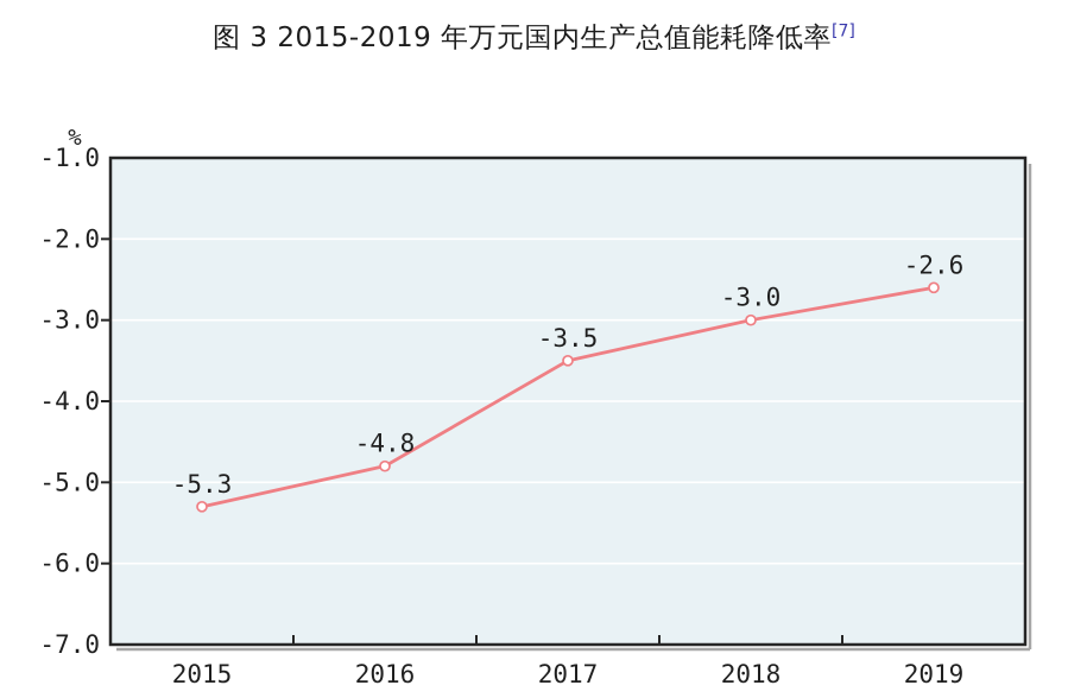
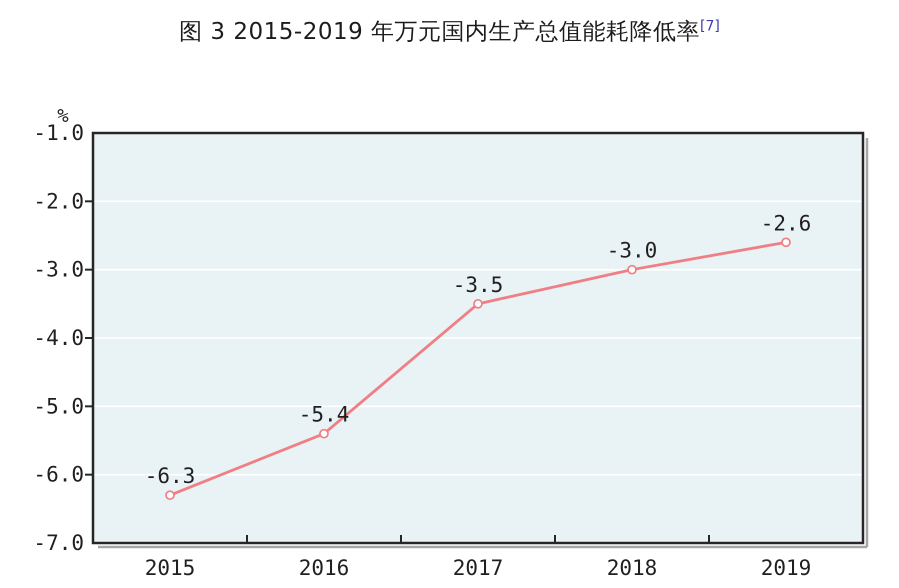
2015: -5.3 -> -6.3
2016: -4.8 -> -5.4
